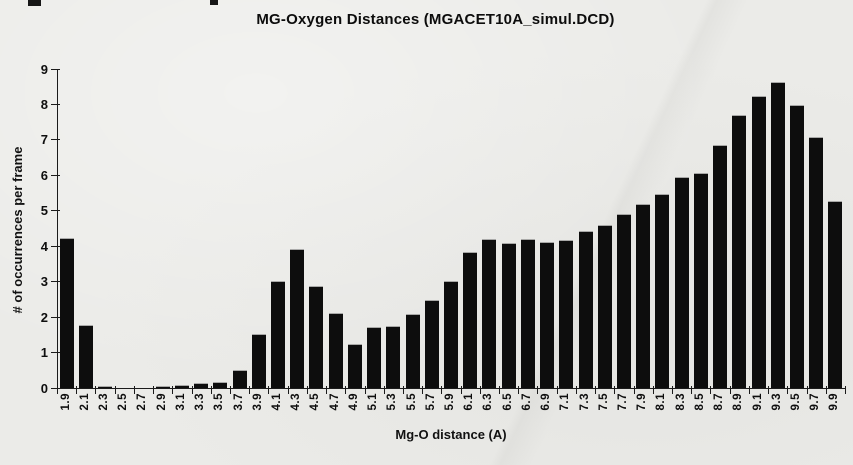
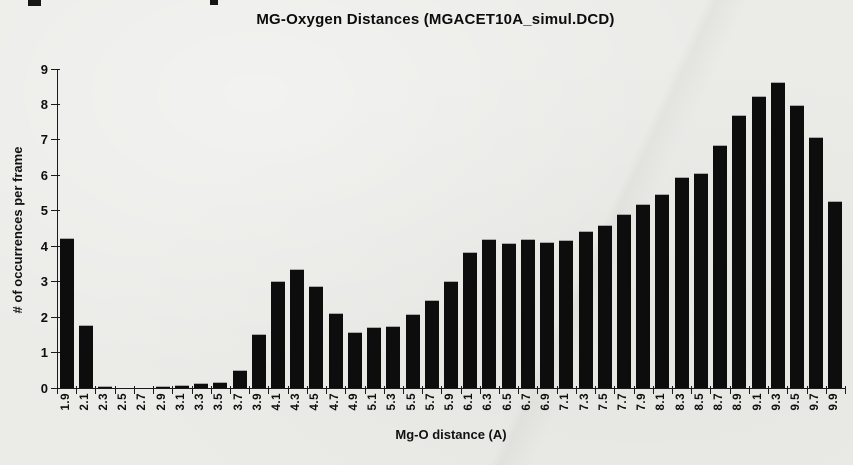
4.3: 3.9 -> 3.3
4.9: 1.2 -> 1.6
